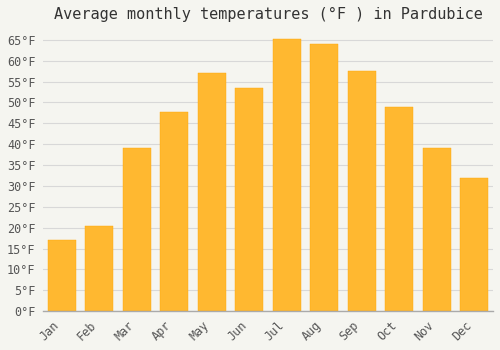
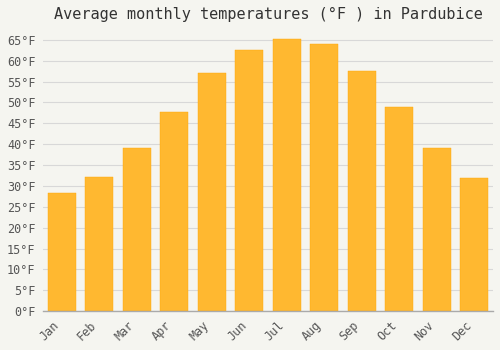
Jan: 17.0°F -> 28.4°F
Feb: 20.5°F -> 32.2°F
Jun: 53.5°F -> 62.6°F
